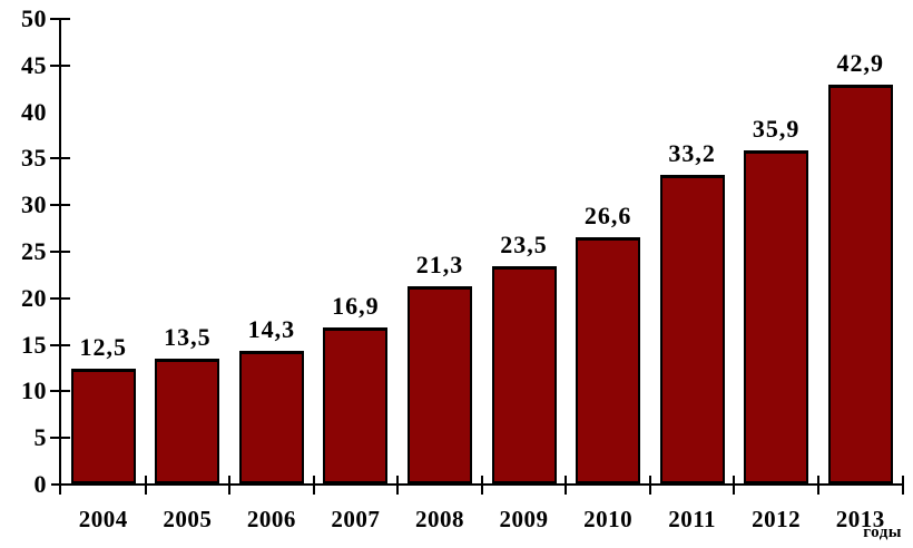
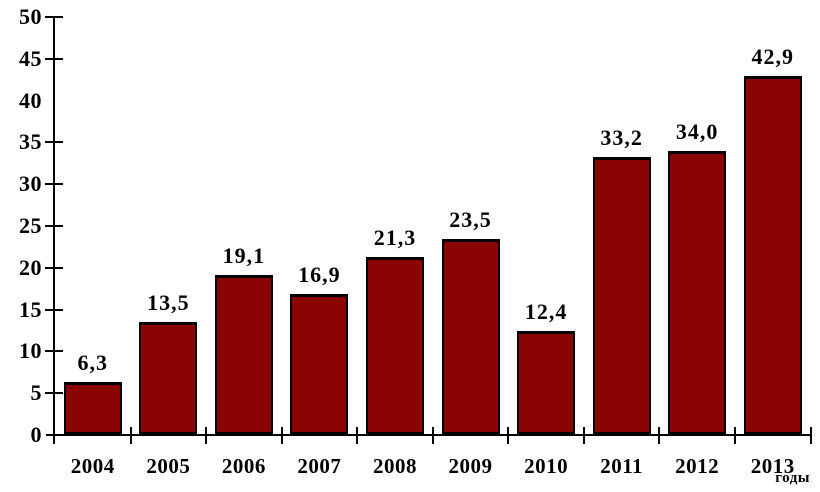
2004: 12,5 -> 6,3
2006: 14,3 -> 19,1
2010: 26,6 -> 12,4
2012: 35,9 -> 34,0
